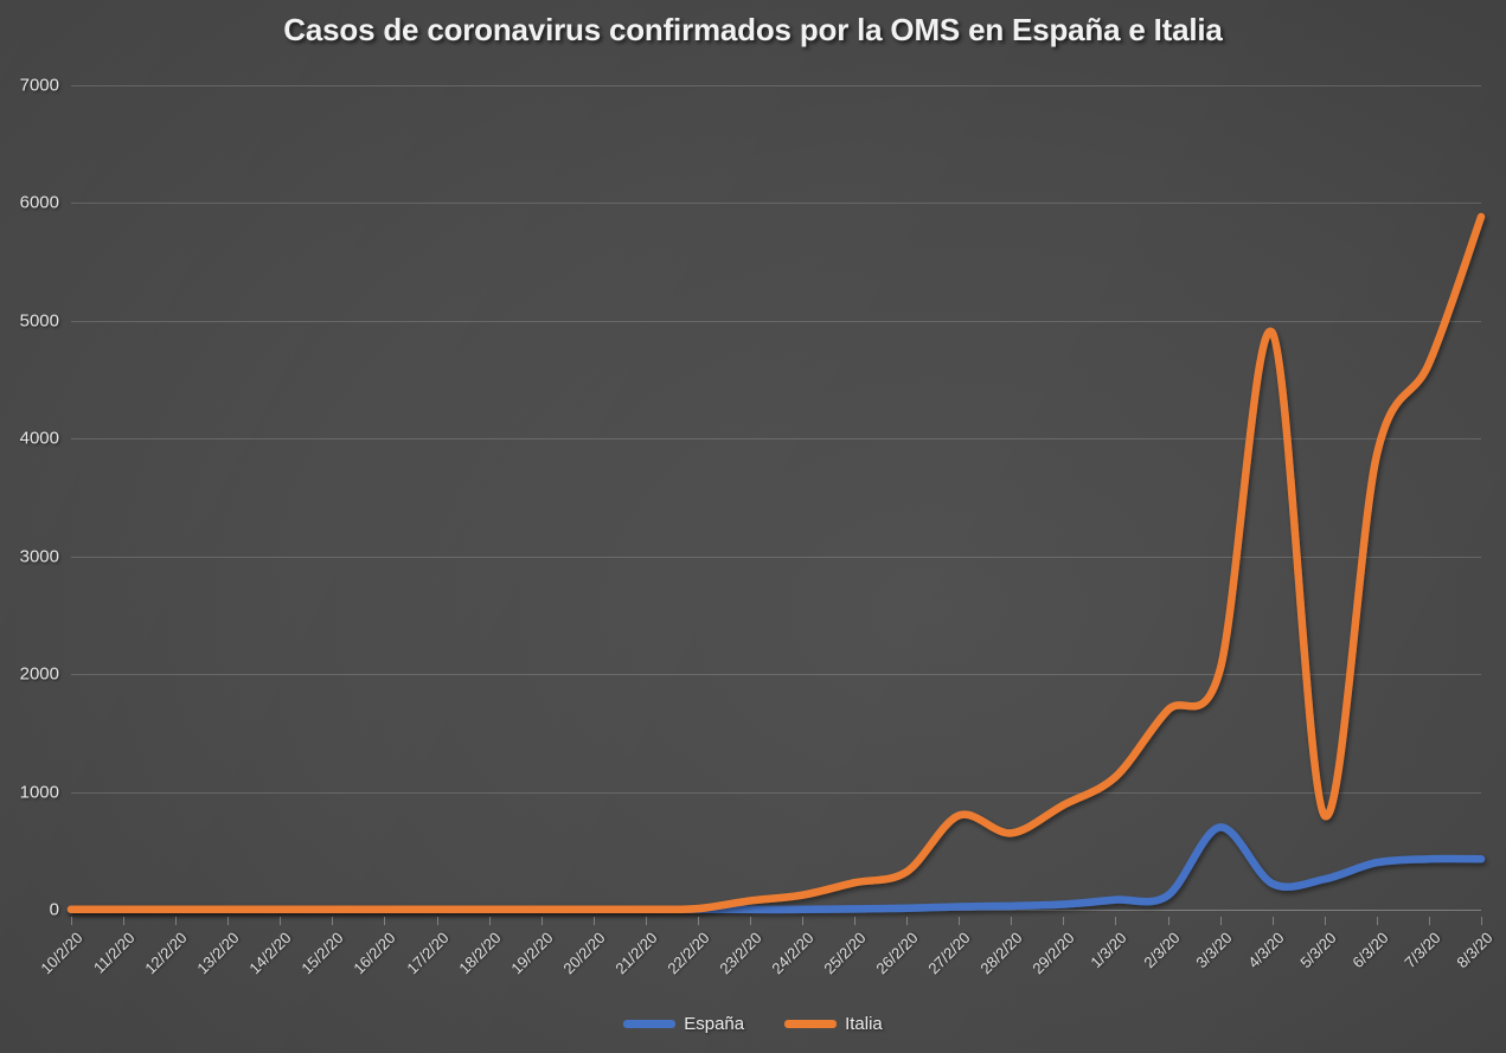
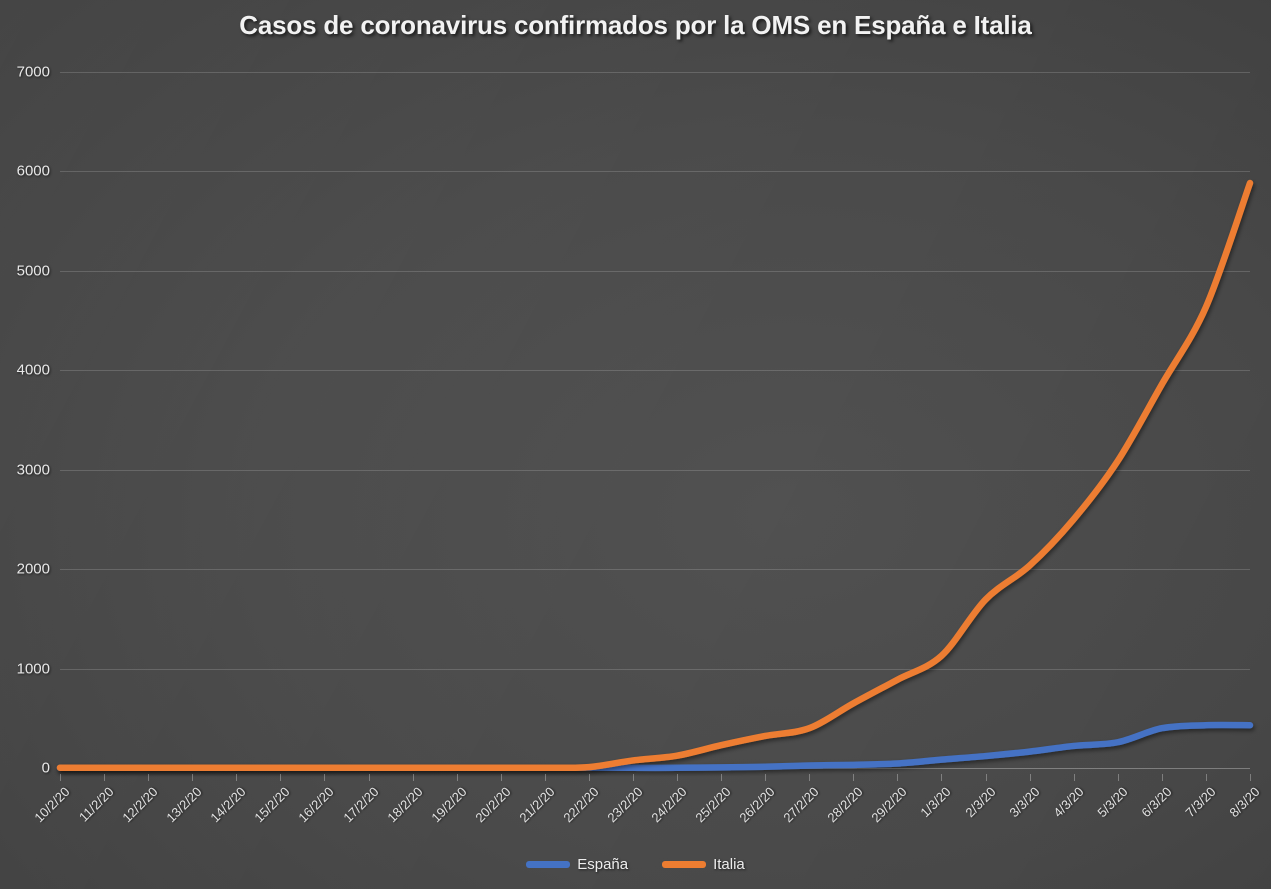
Italia/27/2/20: 800 -> 400
España/3/3/20: 700 -> 200
Italia/4/3/20: 4900 -> 2500
Italia/5/3/20: 800 -> 3100
